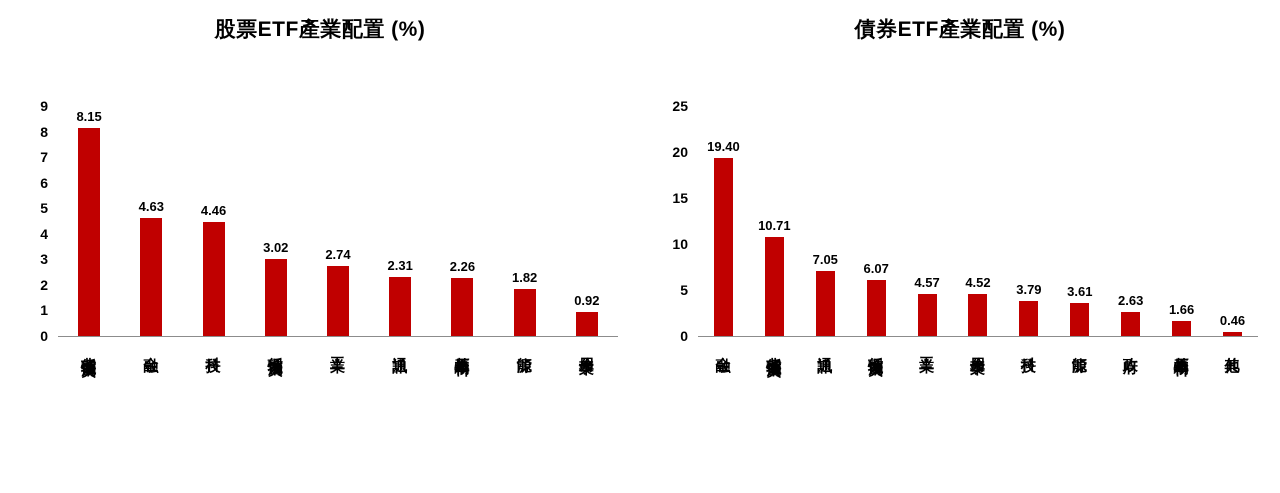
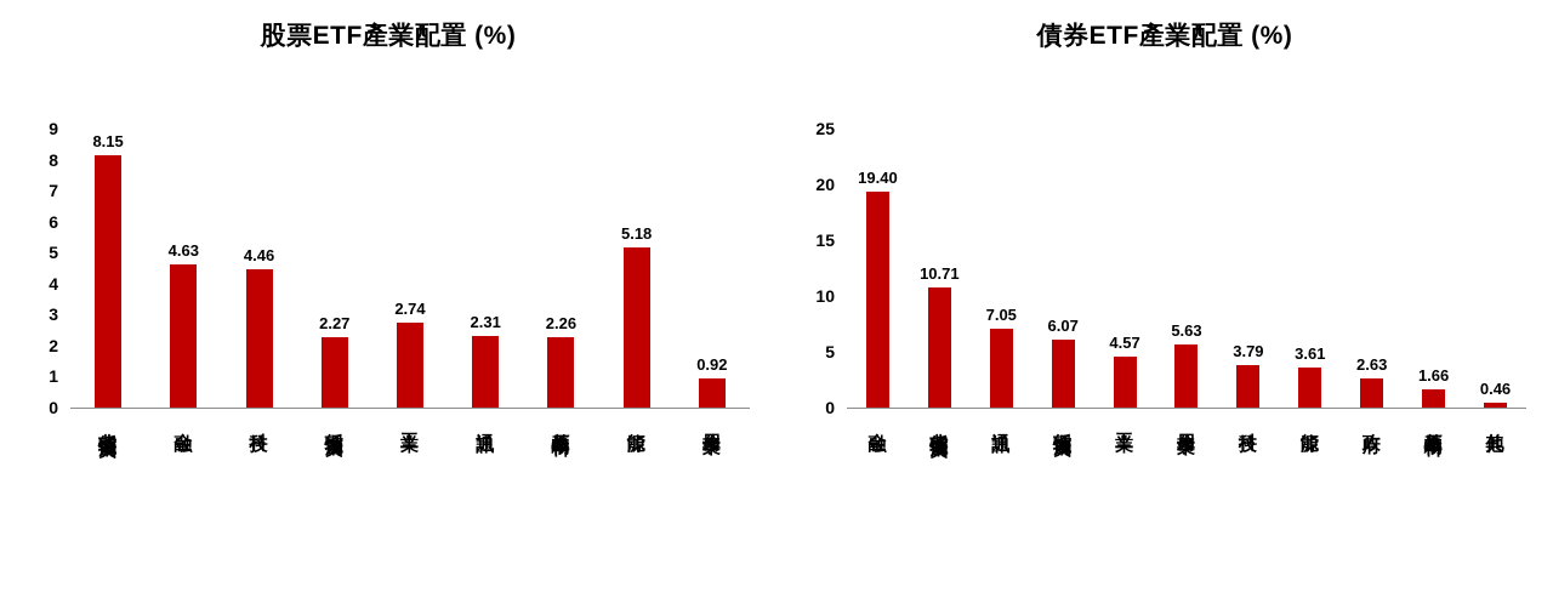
股票ETF產業配置 (%)/循環性消費: 3.02 -> 2.27
股票ETF產業配置 (%)/能源: 1.82 -> 5.18
債券ETF產業配置 (%)/公用事業: 4.52 -> 5.63
